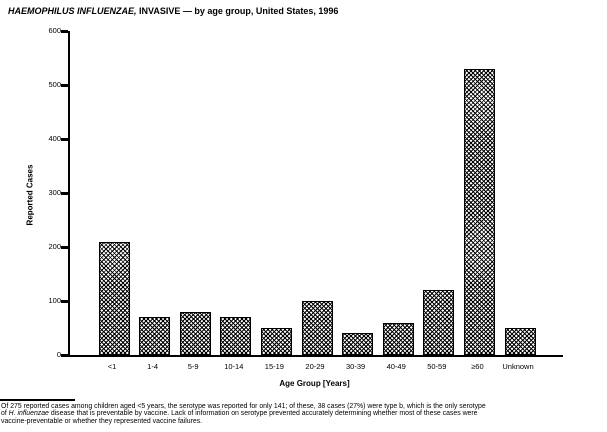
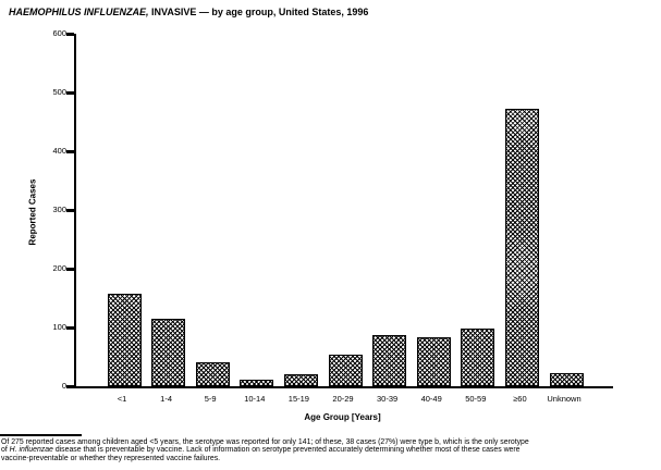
<1: 210 -> 160
1-4: 70 -> 120
5-9: 80 -> 40
10-14: 70 -> 10
15-19: 50 -> 20
20-29: 100 -> 50
30-39: 40 -> 90
40-49: 60 -> 80
50-59: 120 -> 100
≥60: 530 -> 470
Unknown: 50 -> 20
